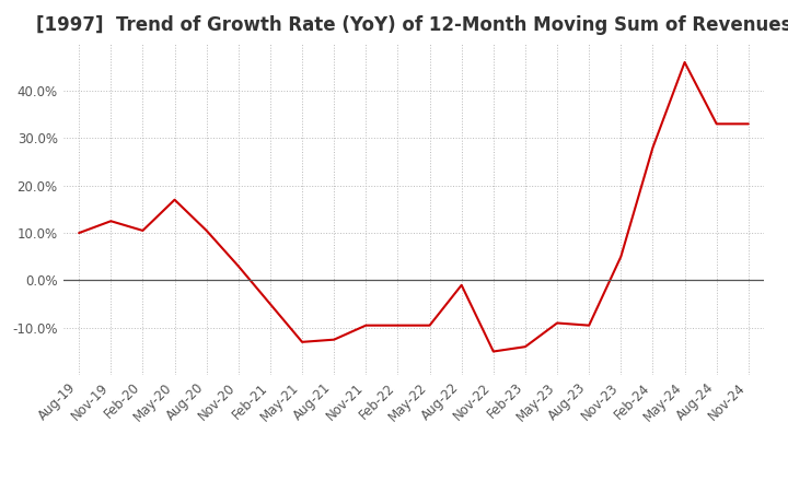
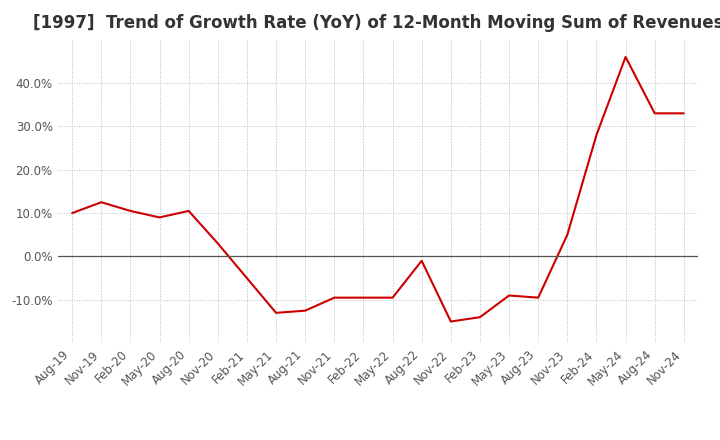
May-20: 17.0% -> 9.0%
